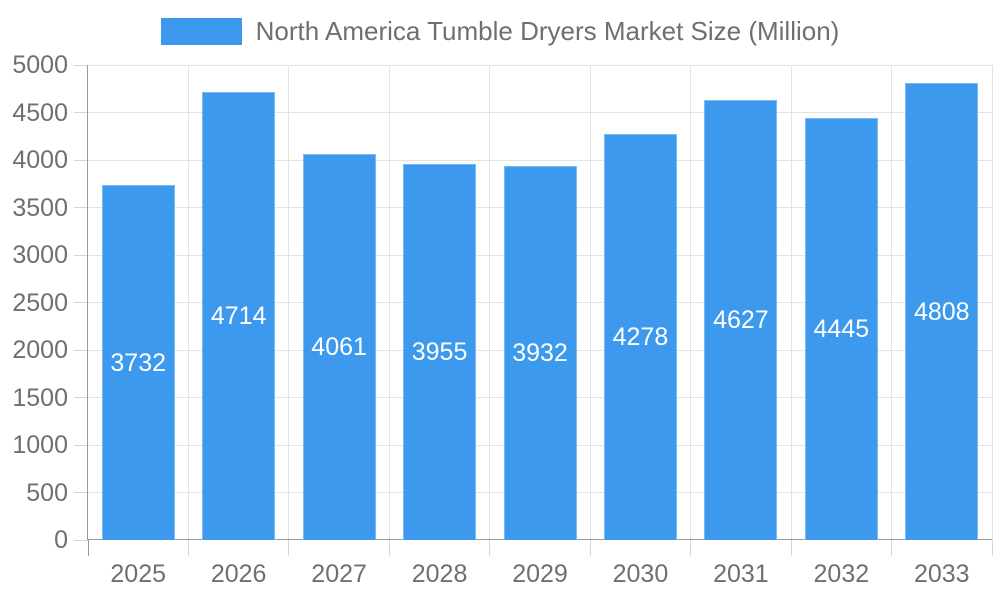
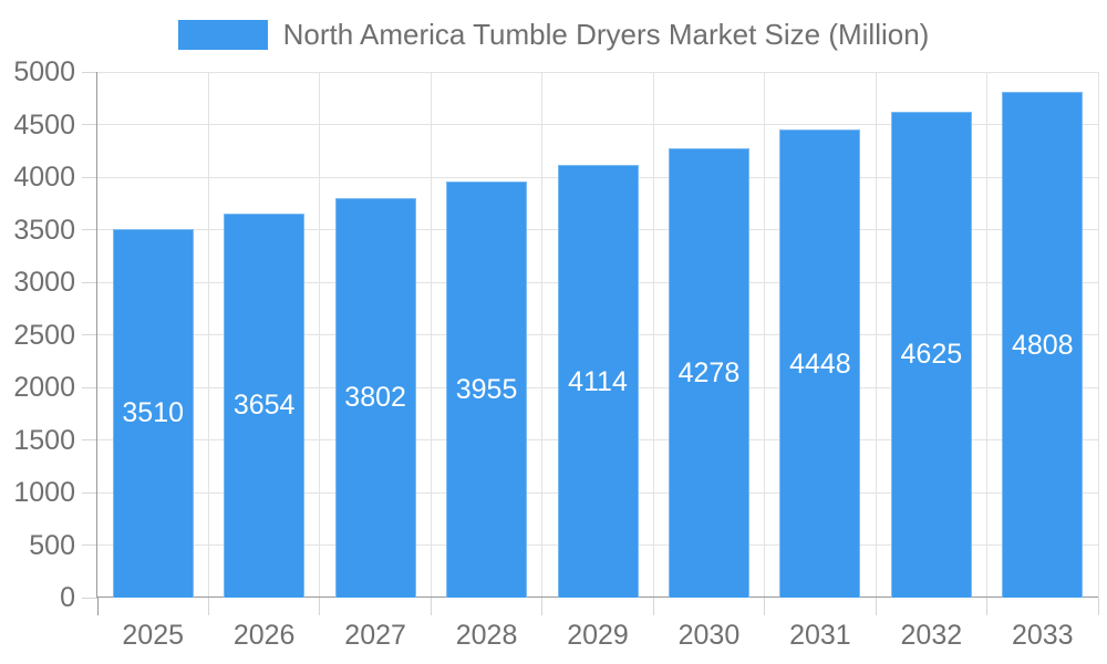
2025: 3732 -> 3510
2026: 4714 -> 3654
2027: 4061 -> 3802
2029: 3932 -> 4114
2031: 4627 -> 4448
2032: 4445 -> 4625
